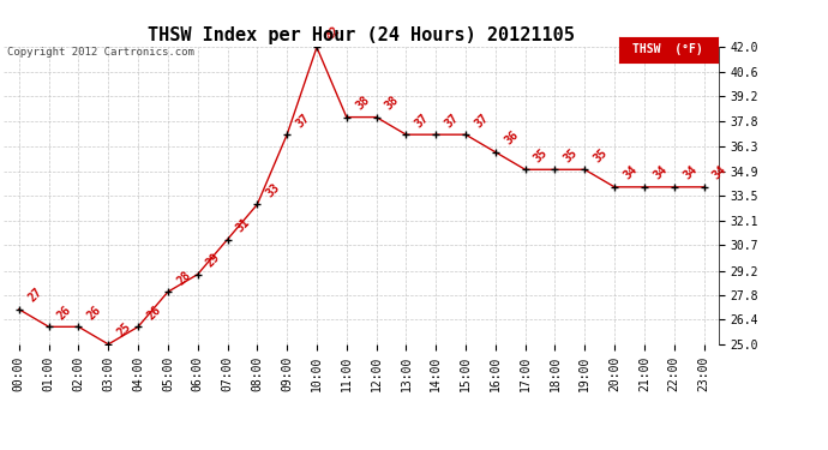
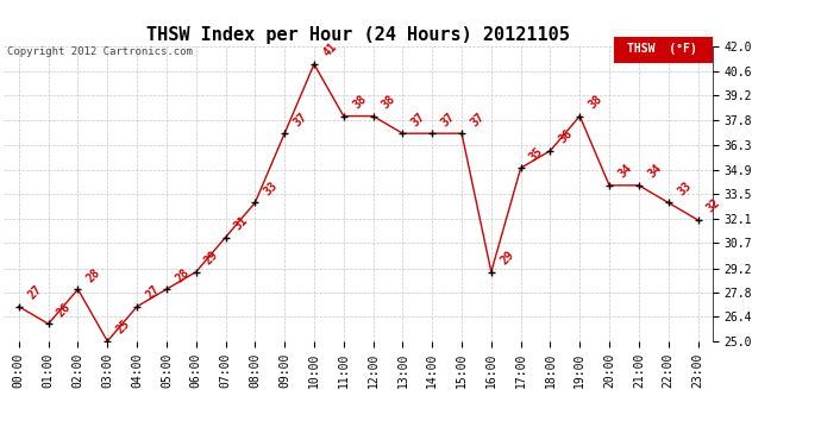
02:00: 26 -> 28
04:00: 26 -> 27
10:00: 42 -> 41
16:00: 36 -> 29
18:00: 35 -> 36
19:00: 35 -> 38
22:00: 34 -> 33
23:00: 34 -> 32
